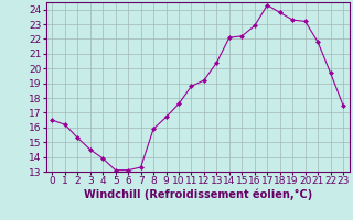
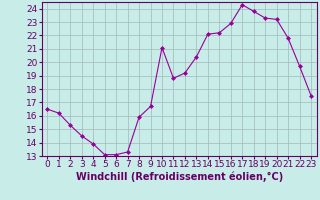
10: 17.6 -> 21.1
